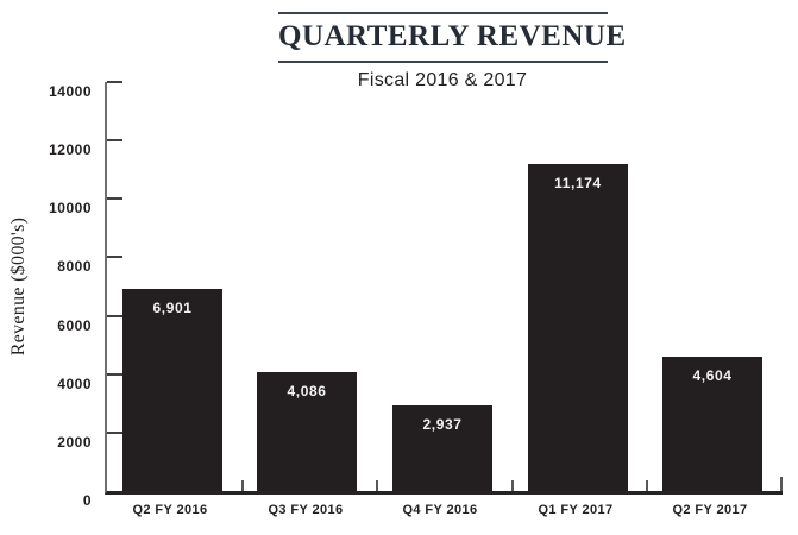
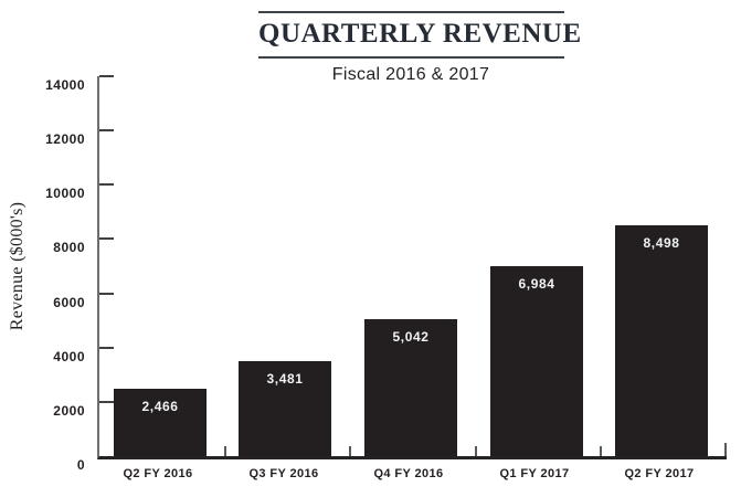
Q2 FY 2016: 6,901 -> 2,466
Q3 FY 2016: 4,086 -> 3,481
Q4 FY 2016: 2,937 -> 5,042
Q1 FY 2017: 11,174 -> 6,984
Q2 FY 2017: 4,604 -> 8,498
